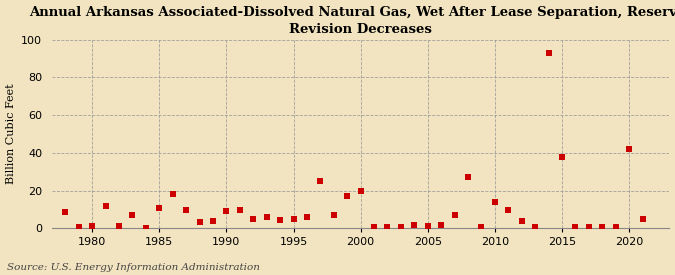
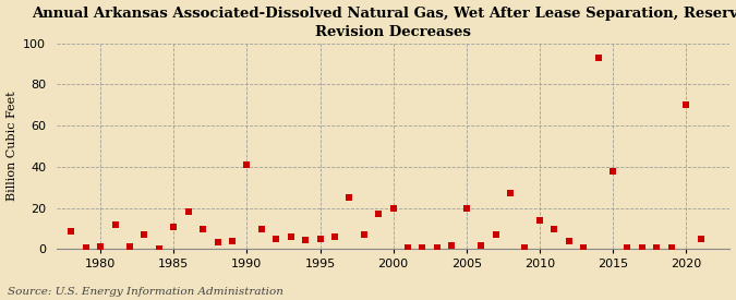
1990: 9 -> 41
2005: 2 -> 20
2020: 42 -> 70
